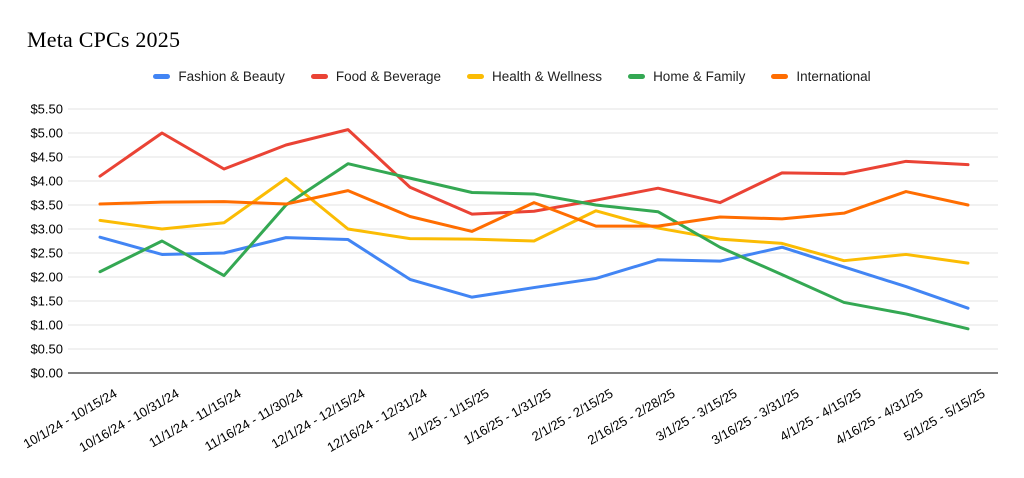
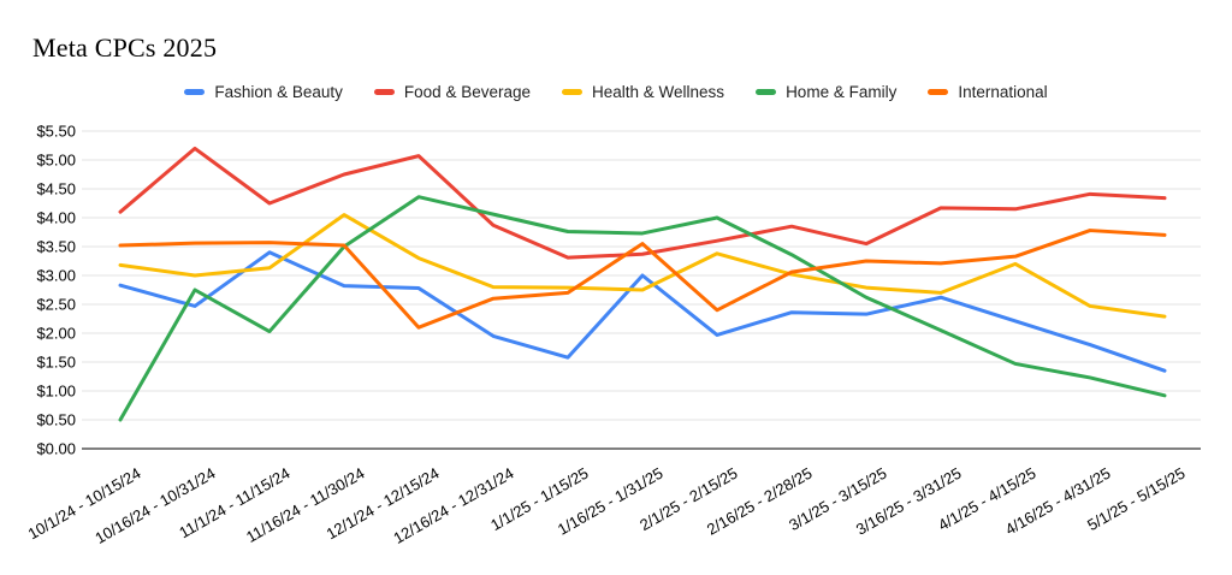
Home & Family/10/1/24 - 10/15/24: $2.1 -> $0.5
Food & Beverage/10/16/24 - 10/31/24: $5.0 -> $5.2
Fashion & Beauty/11/1/24 - 11/15/24: $2.5 -> $3.4
Health & Wellness/12/1/24 - 12/15/24: $3.0 -> $3.3
International/12/1/24 - 12/15/24: $3.8 -> $2.1
International/12/16/24 - 12/31/24: $3.3 -> $2.6
International/1/1/25 - 1/15/25: $3.0 -> $2.7
Fashion & Beauty/1/16/25 - 1/31/25: $1.8 -> $3.0
Home & Family/2/1/25 - 2/15/25: $3.5 -> $4.0
International/2/1/25 - 2/15/25: $3.1 -> $2.4
Health & Wellness/4/1/25 - 4/15/25: $2.3 -> $3.2
International/5/1/25 - 5/15/25: $3.5 -> $3.7
